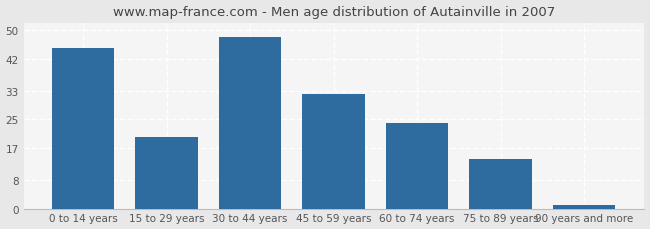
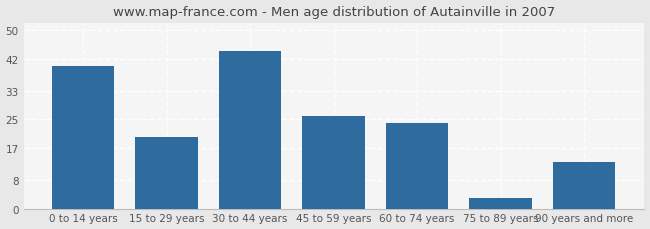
0 to 14 years: 45 -> 40
30 to 44 years: 48 -> 44
45 to 59 years: 32 -> 26
75 to 89 years: 14 -> 3
90 years and more: 1 -> 13
